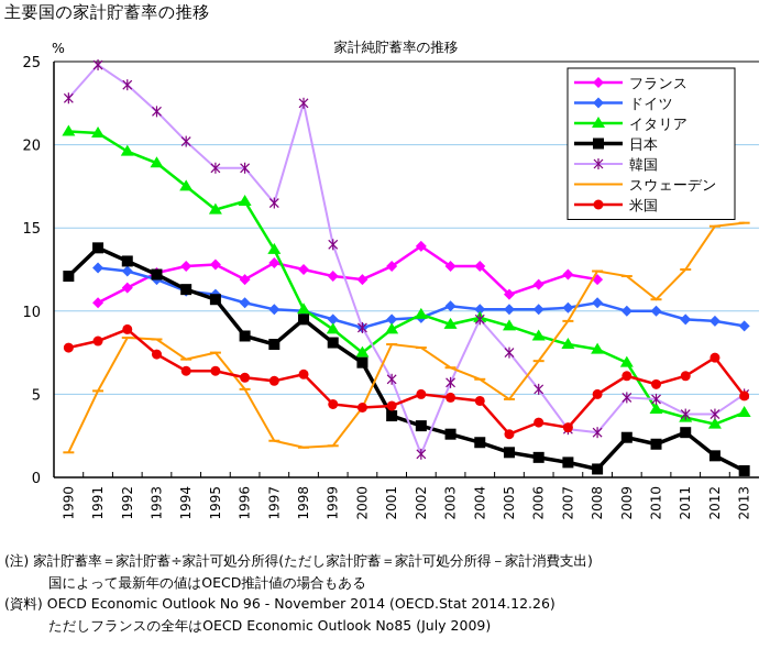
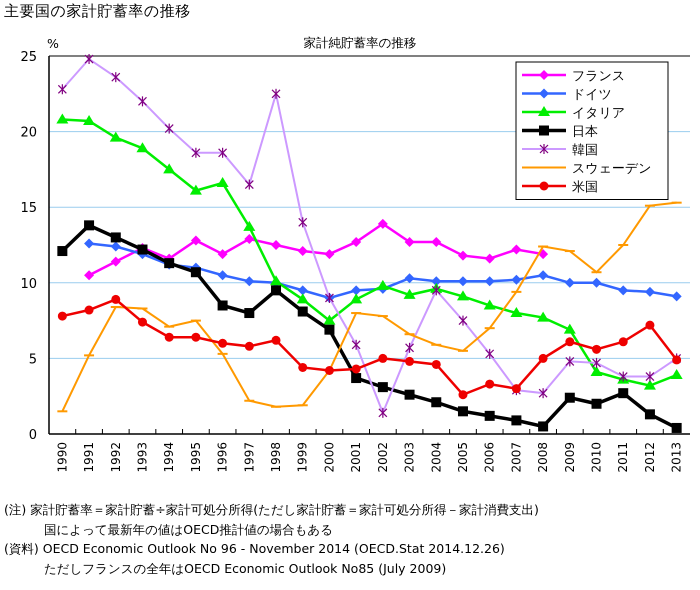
フランス/1994: 12.7 -> 11.6
フランス/2005: 11.0 -> 11.8
スウェーデン/2005: 4.7 -> 5.5
